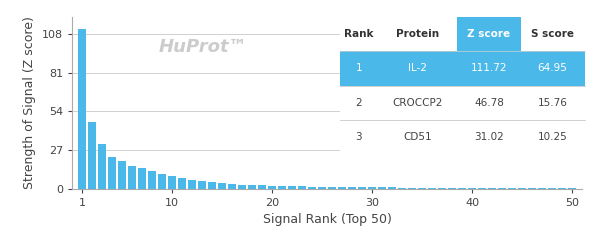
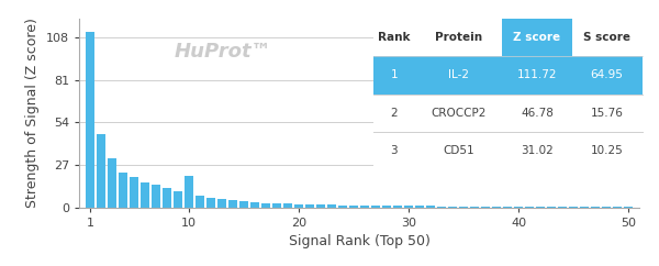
10: 9 -> 20
